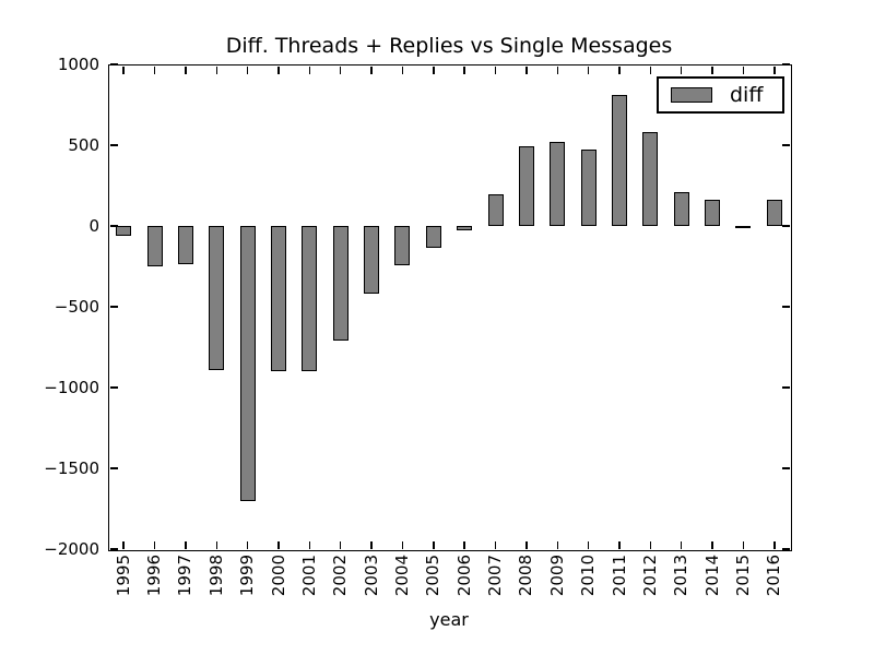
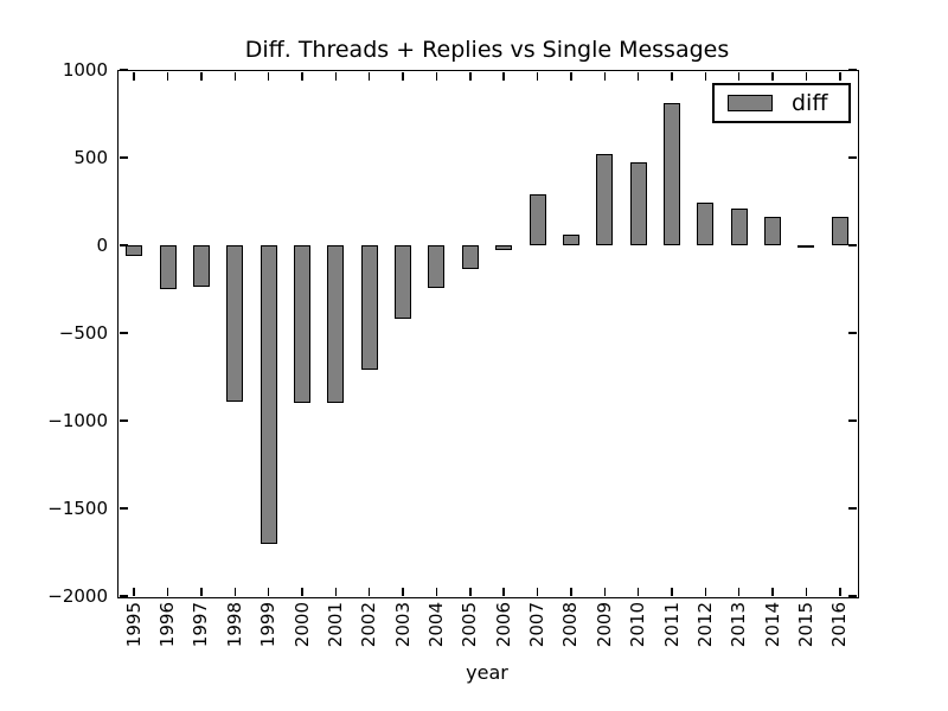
2007: 200 -> 290
2008: 500 -> 60
2012: 580 -> 240
